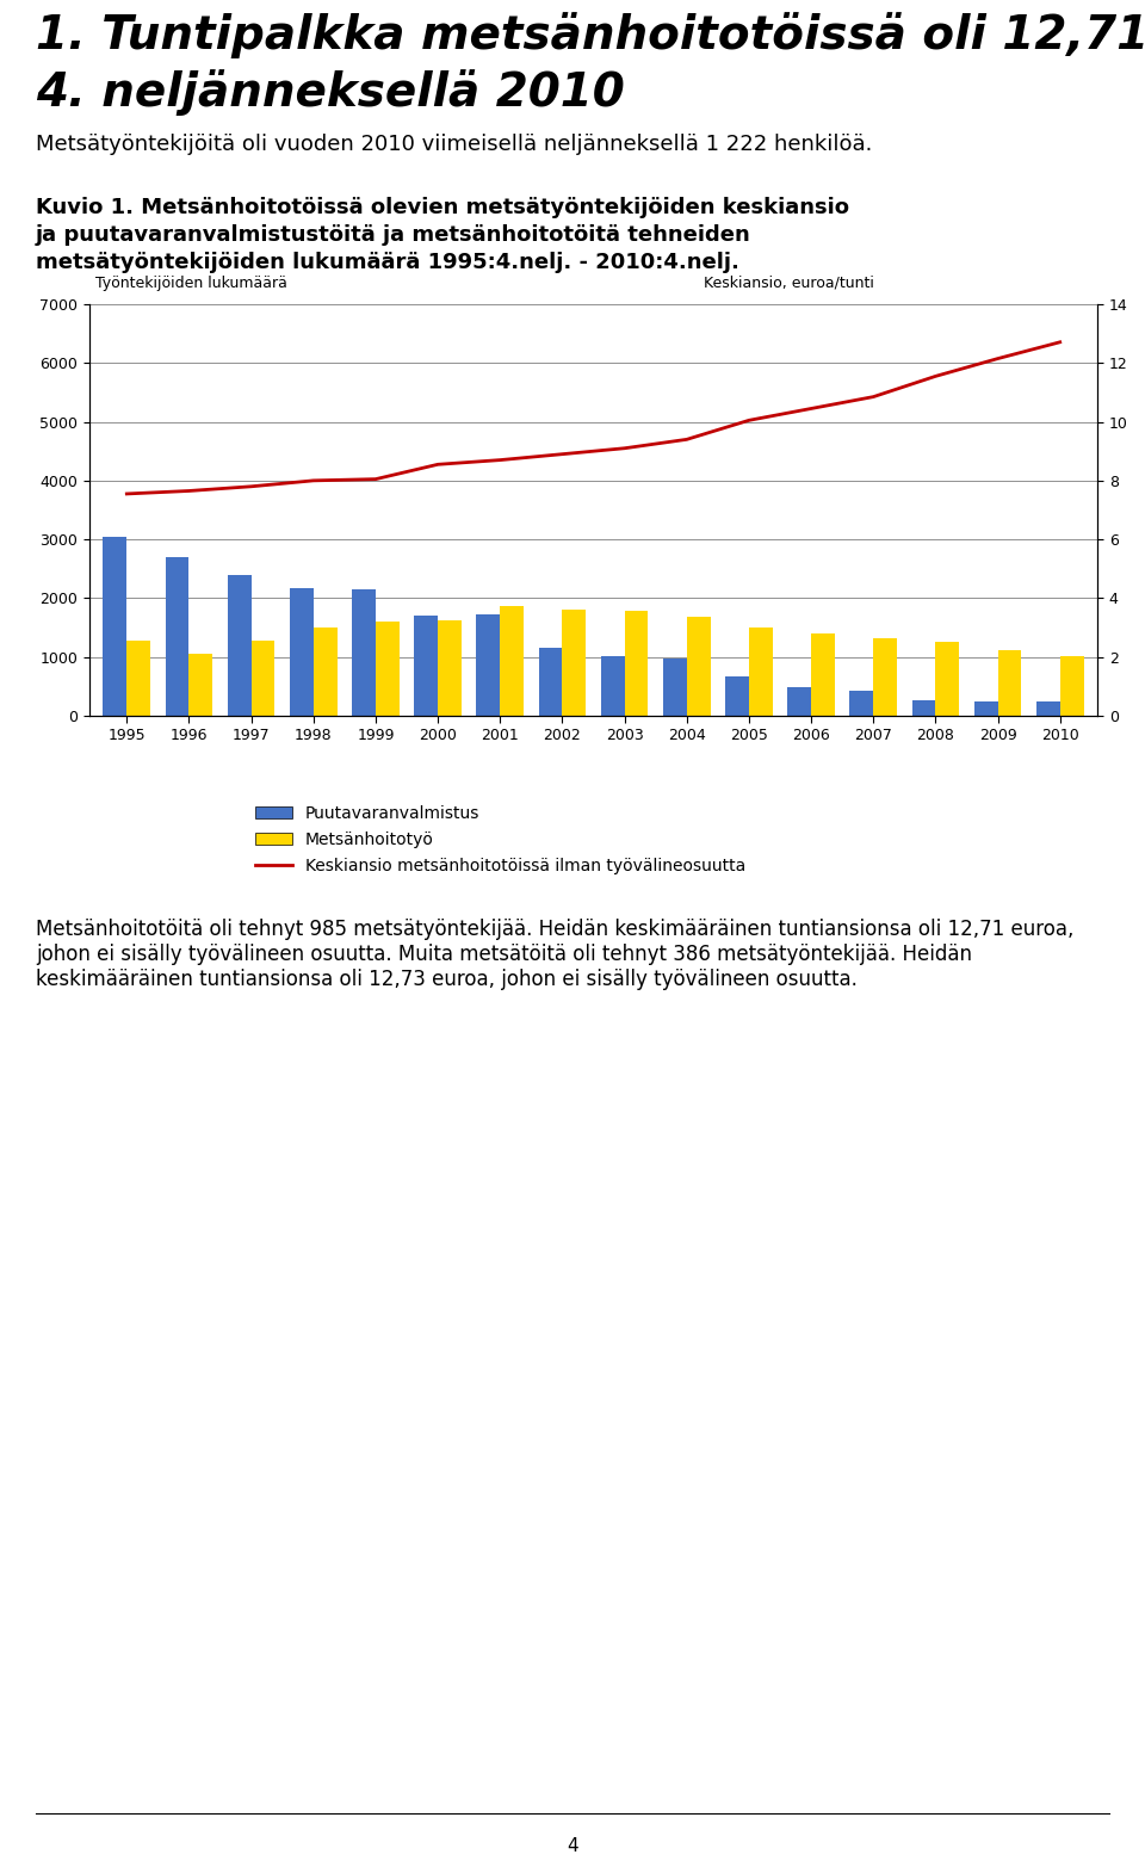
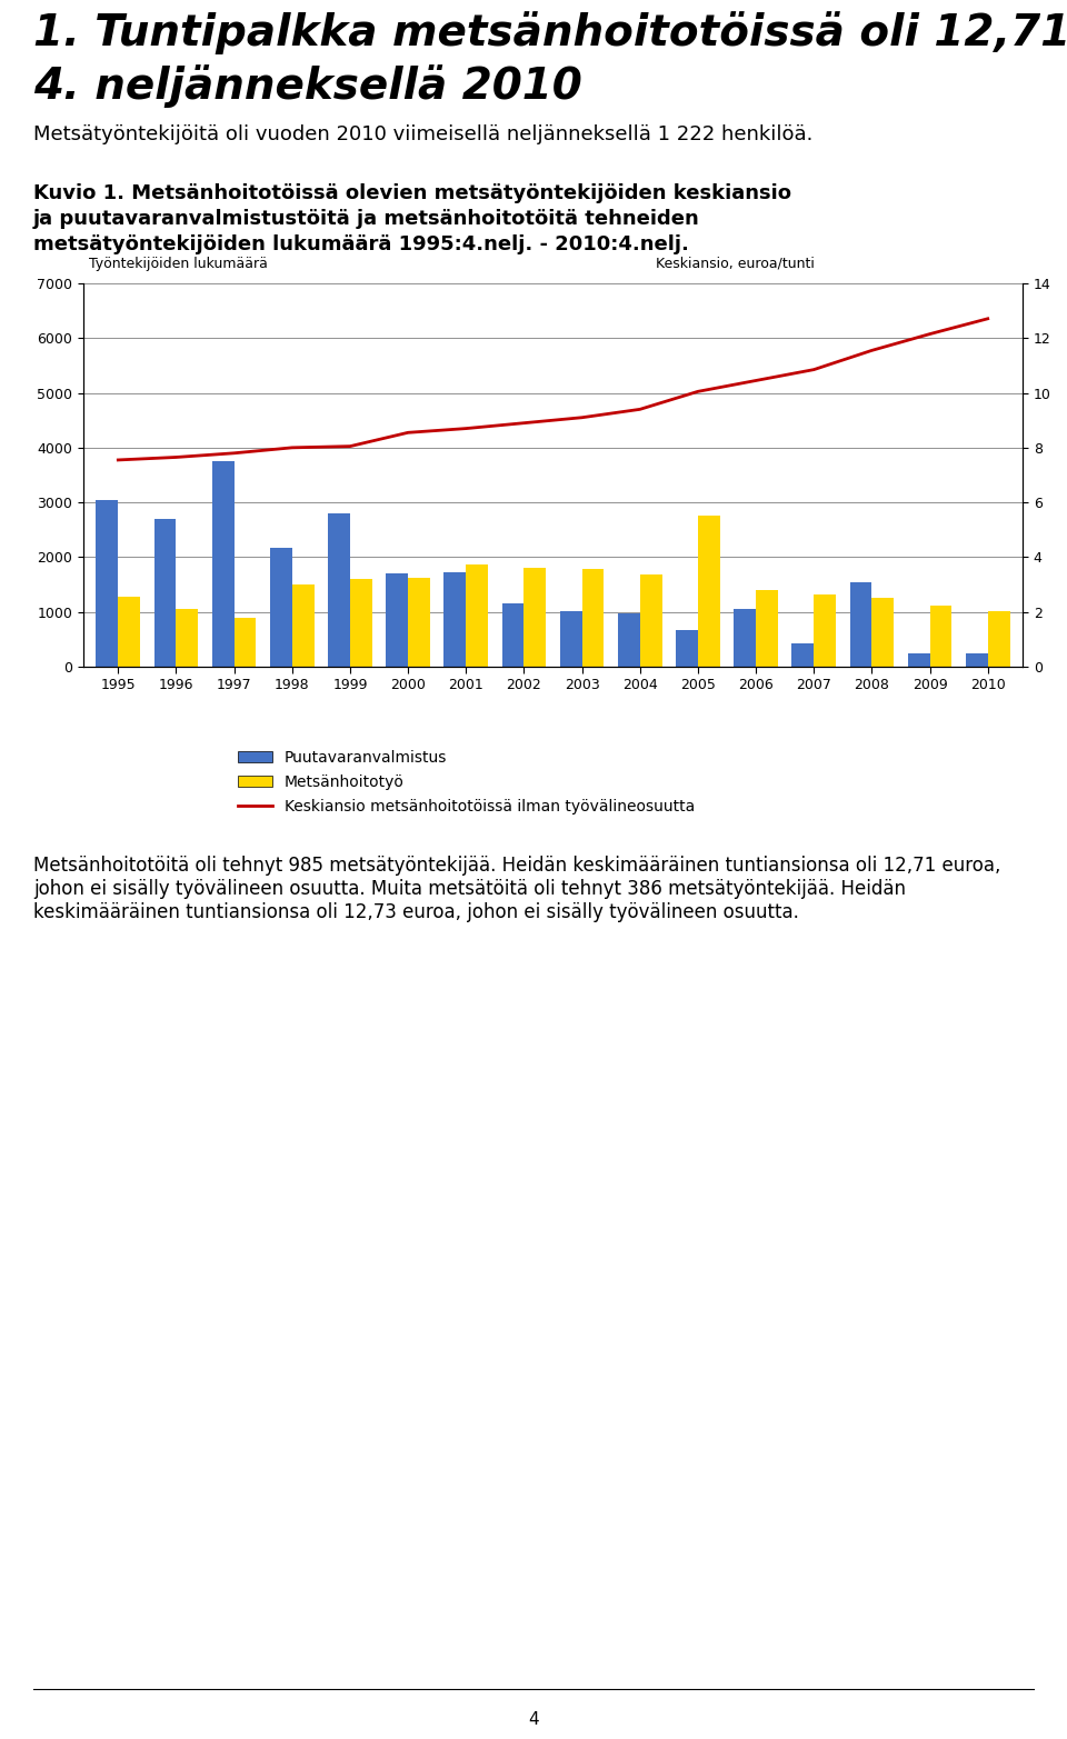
Puutavaranvalmistus/1997: 2400 -> 3750
Metsänhoitotyö/1997: 1280 -> 900
Puutavaranvalmistus/1999: 2150 -> 2800
Metsänhoitotyö/2005: 1500 -> 2750
Puutavaranvalmistus/2006: 480 -> 1050
Puutavaranvalmistus/2008: 270 -> 1550
